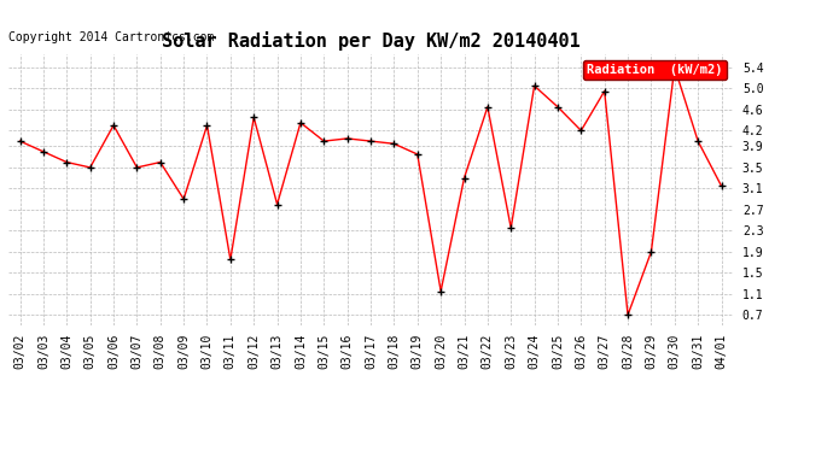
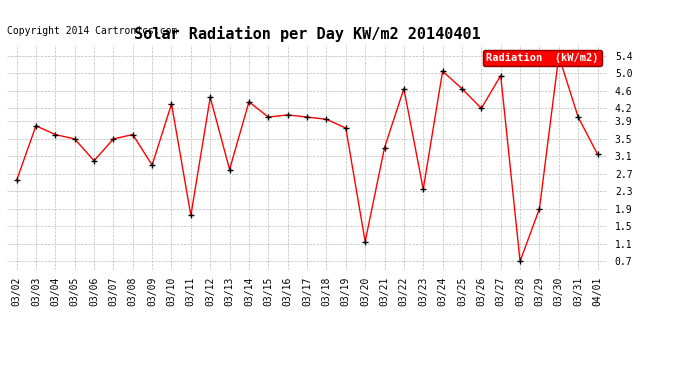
03/02: 4.00 -> 2.55
03/06: 4.30 -> 3.00
